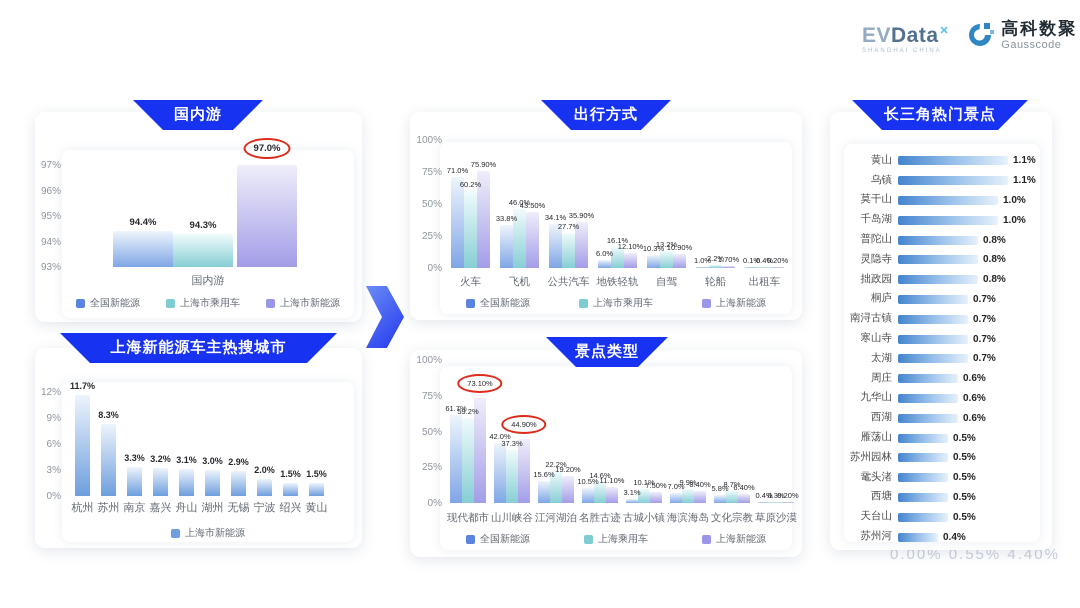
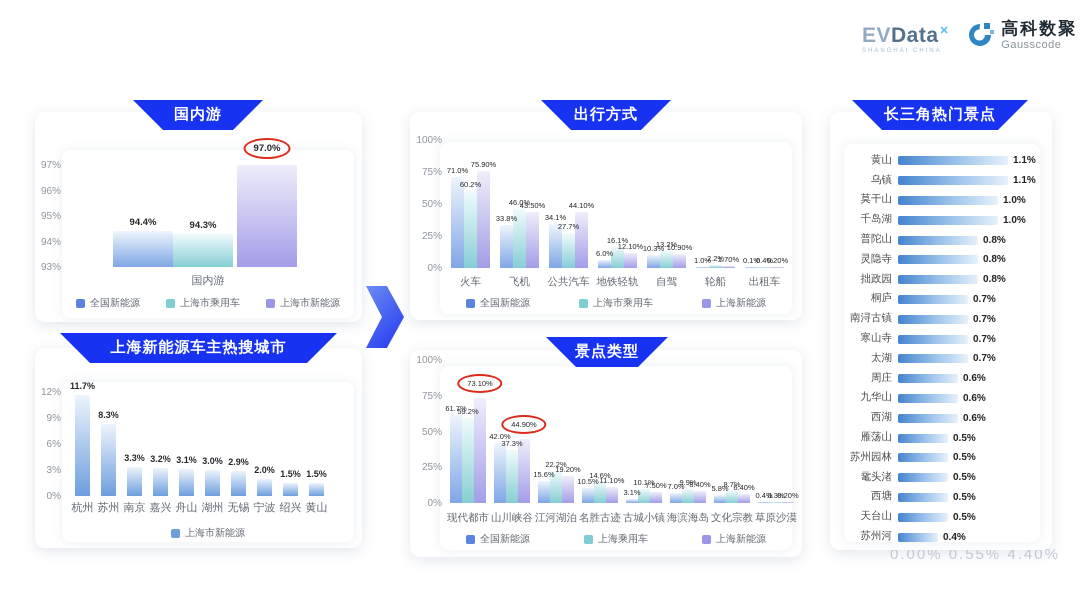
出行方式/上海新能源/公共汽车: 35.90% -> 44.10%
